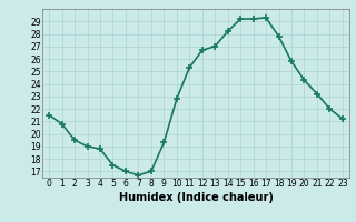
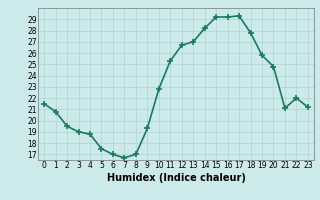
20: 24.3 -> 24.8
21: 23.2 -> 21.1
